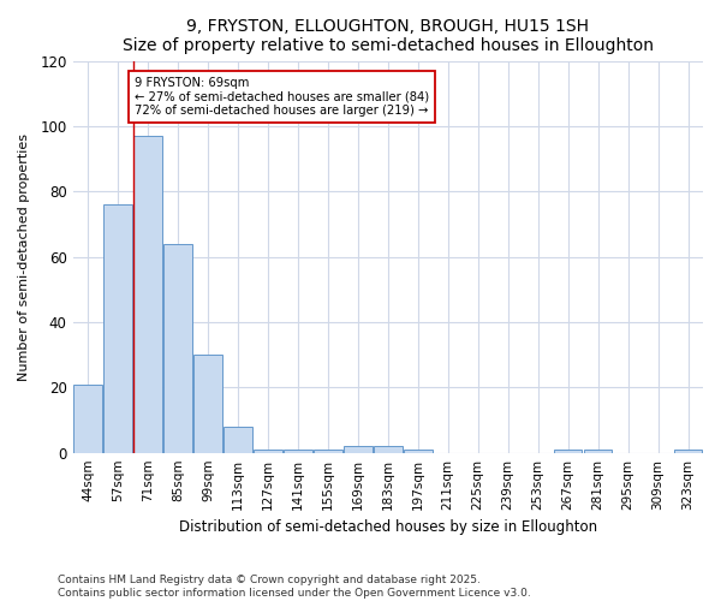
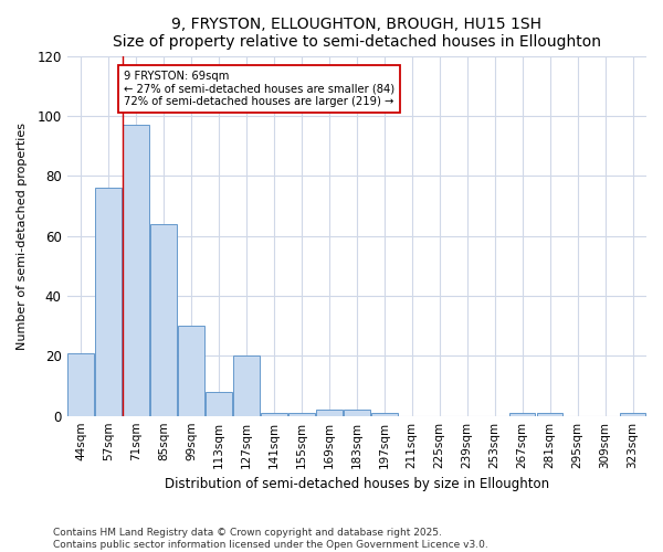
127sqm: 1 -> 20
